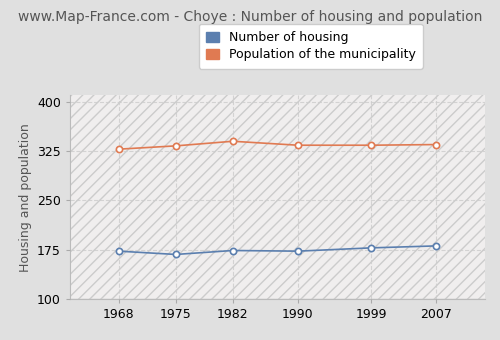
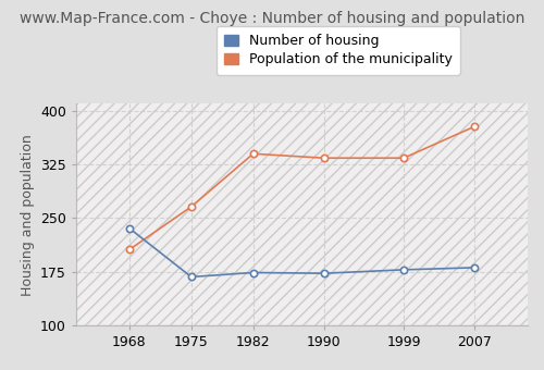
Number of housing/1968: 173 -> 236
Population of the municipality/1968: 328 -> 206
Population of the municipality/1975: 333 -> 266
Population of the municipality/2007: 335 -> 378
